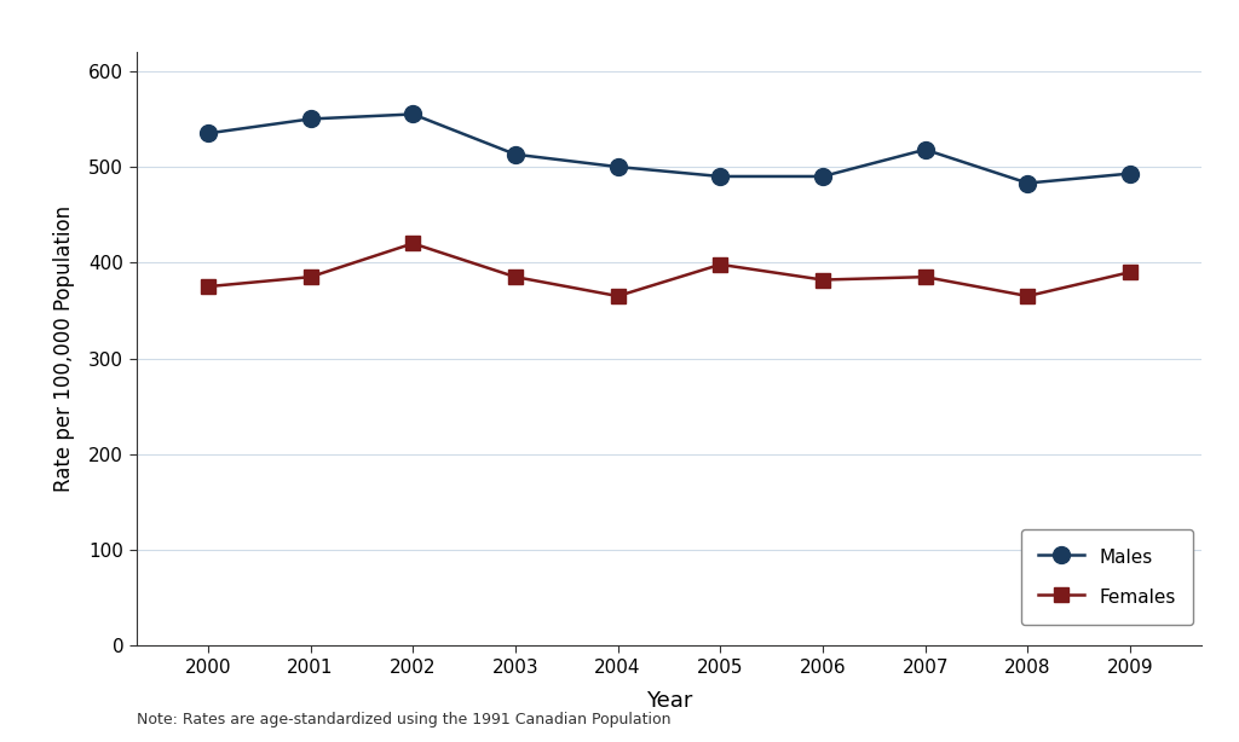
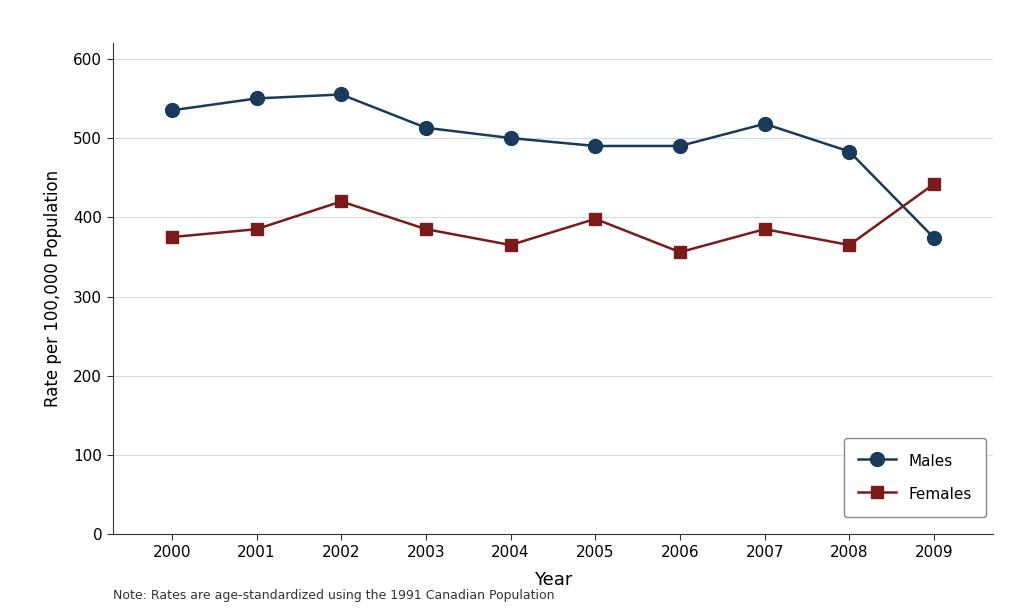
Females/2006: 382 -> 356
Males/2009: 493 -> 374
Females/2009: 390 -> 442
